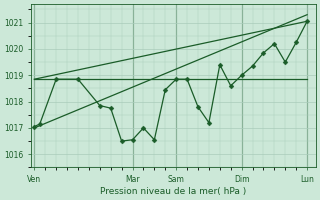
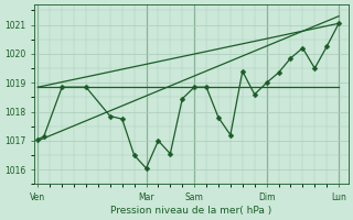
Mar: 1016.55 -> 1016.05
